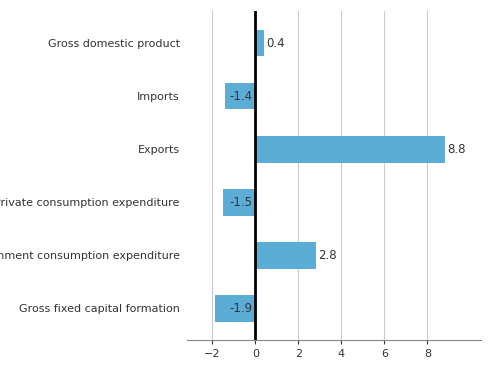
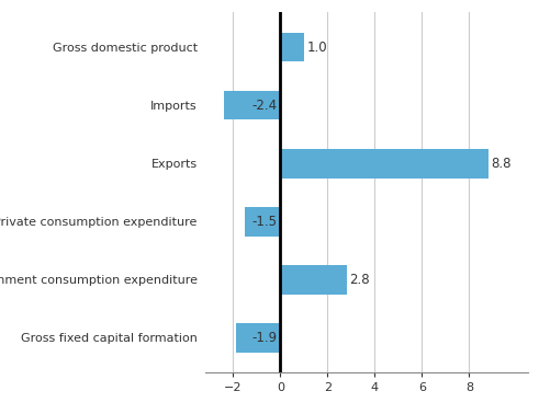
Gross domestic product: 0.4 -> 1.0
Imports: -1.4 -> -2.4
